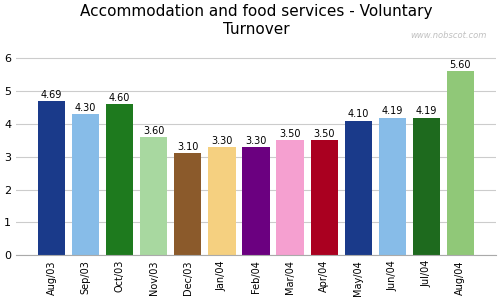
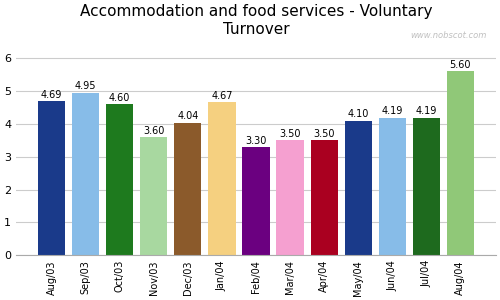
Sep/03: 4.30 -> 4.95
Dec/03: 3.10 -> 4.04
Jan/04: 3.30 -> 4.67
